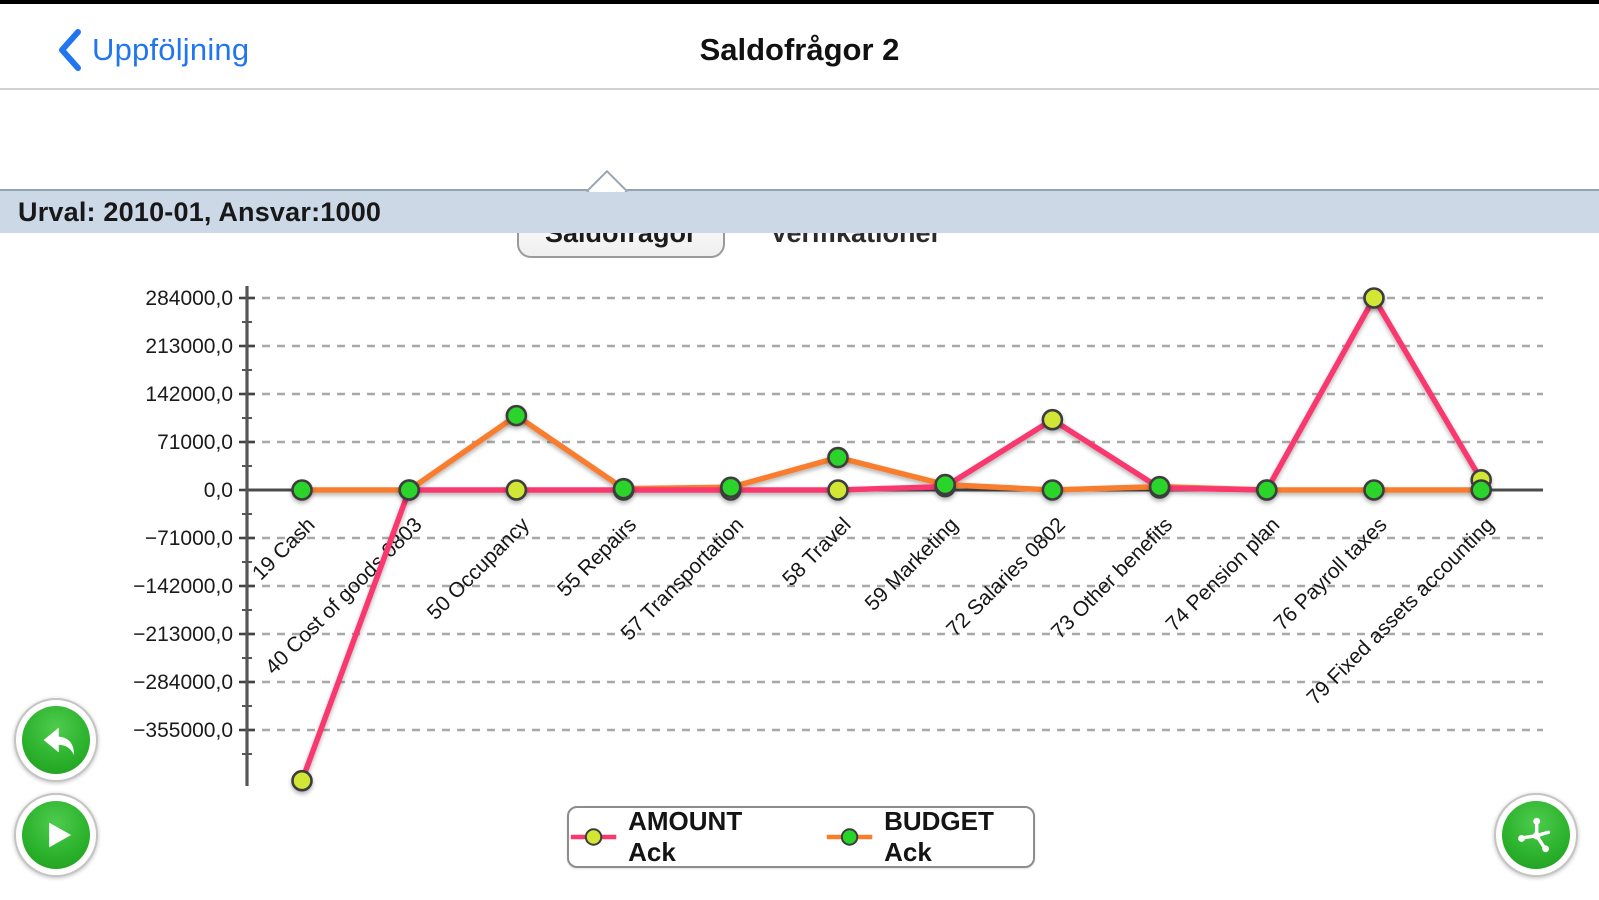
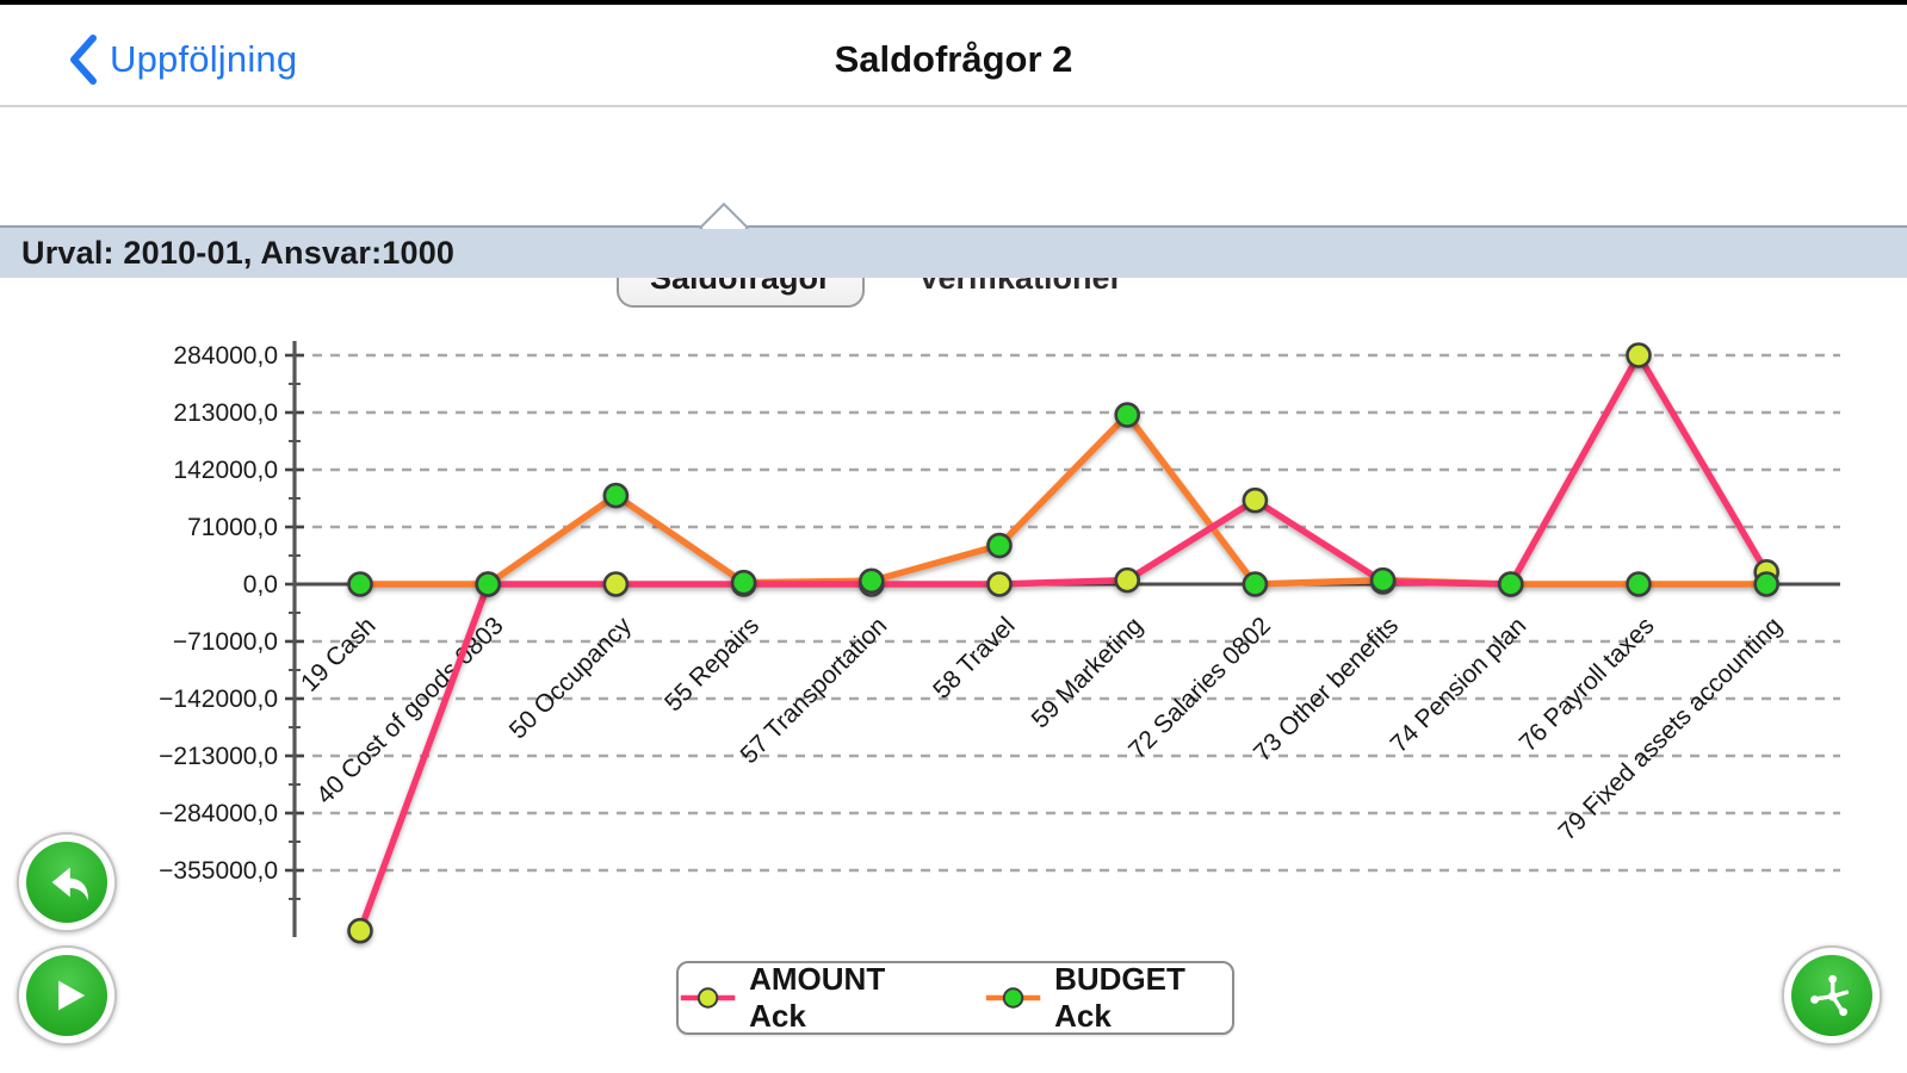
BUDGET Ack/59 Marketing: 10000 -> 210000
